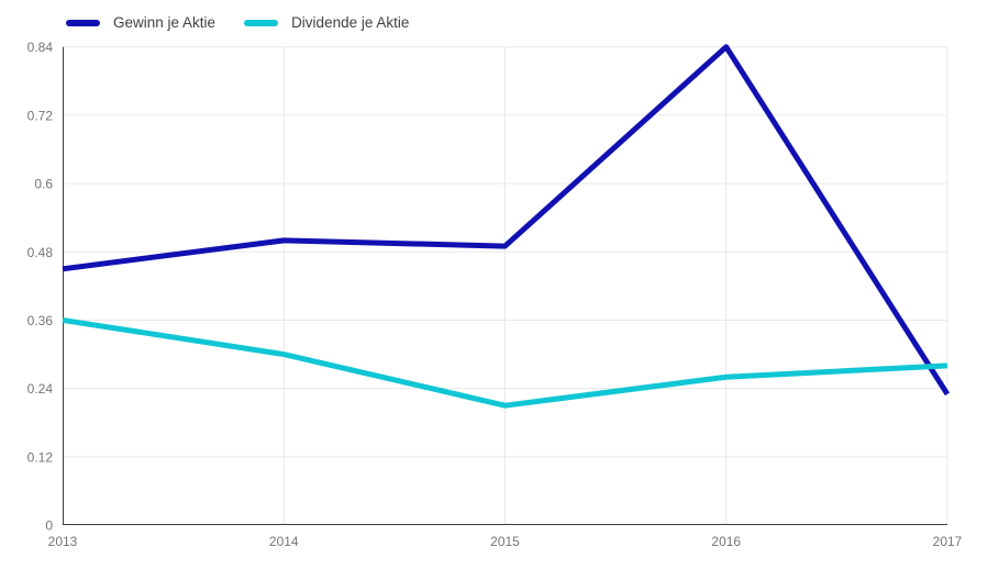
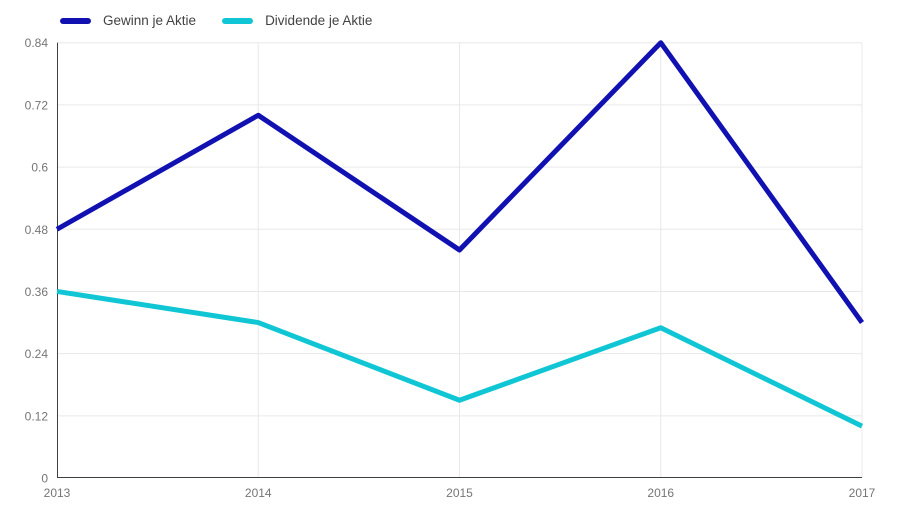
Gewinn je Aktie/2013: 0.45 -> 0.48
Gewinn je Aktie/2014: 0.50 -> 0.70
Gewinn je Aktie/2015: 0.49 -> 0.44
Dividende je Aktie/2015: 0.21 -> 0.15
Dividende je Aktie/2016: 0.26 -> 0.29
Gewinn je Aktie/2017: 0.23 -> 0.30
Dividende je Aktie/2017: 0.28 -> 0.10
